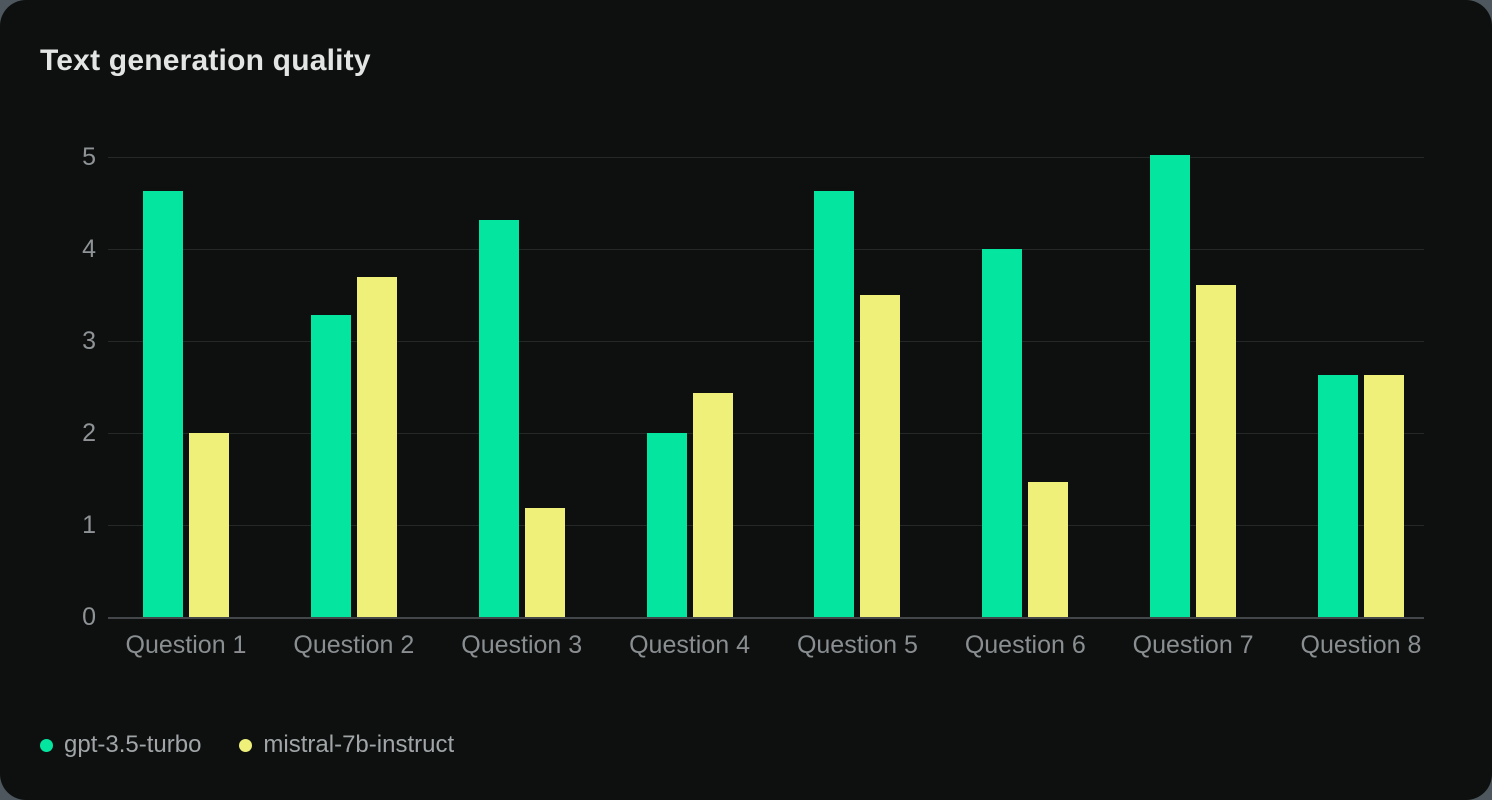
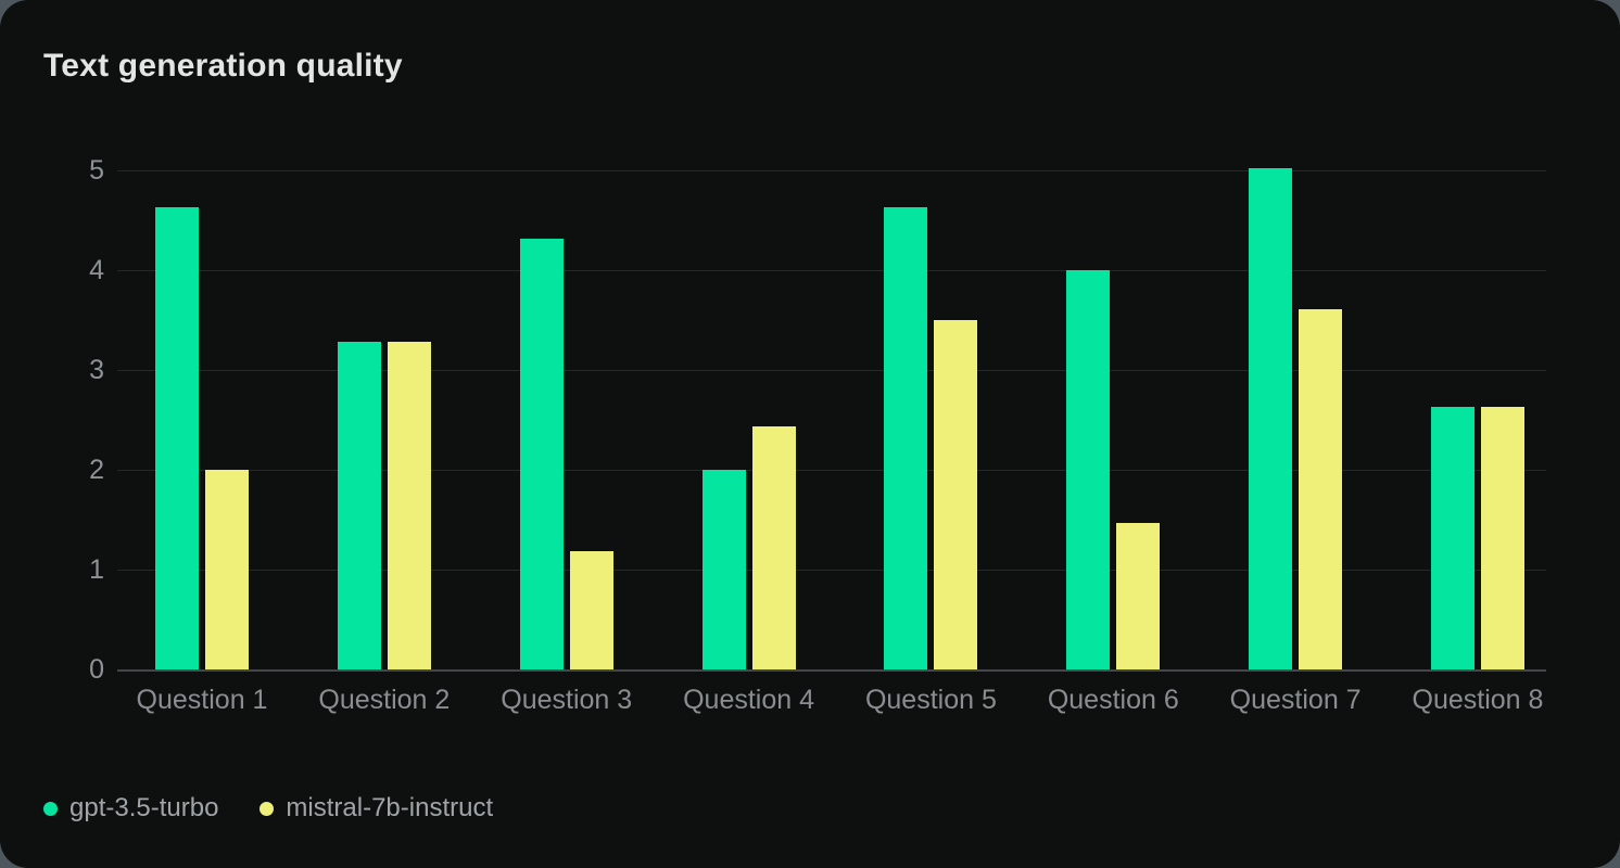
mistral-7b-instruct/Question 2: 3.7 -> 3.3
